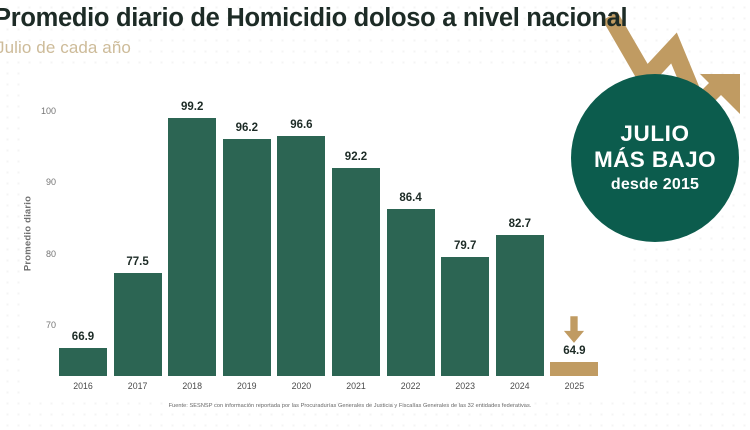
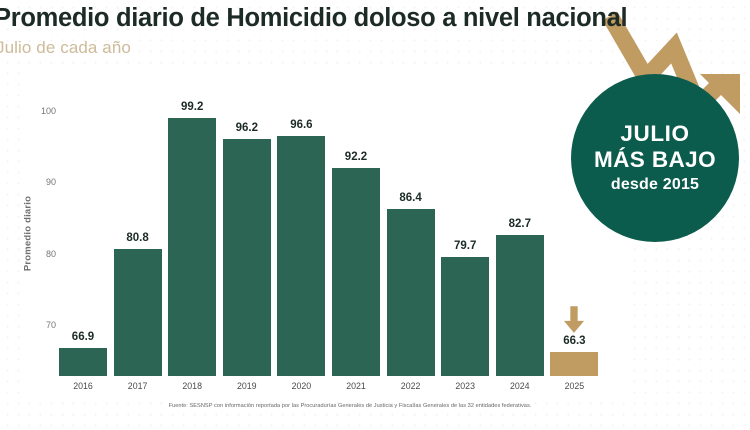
2017: 77.5 -> 80.8
2025: 64.9 -> 66.3
